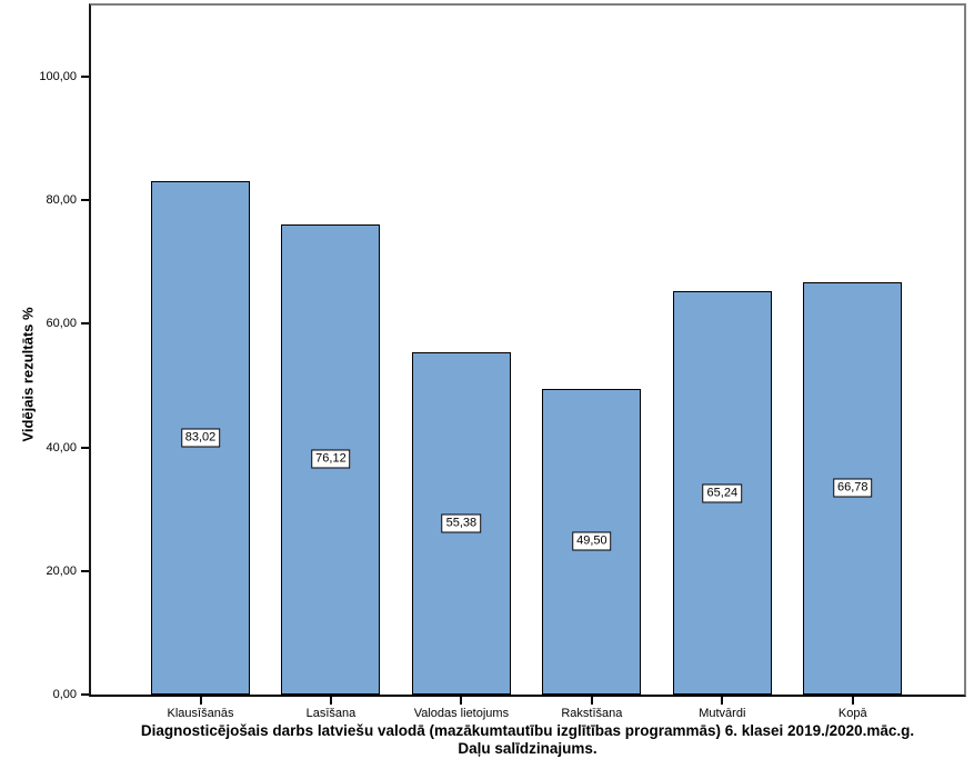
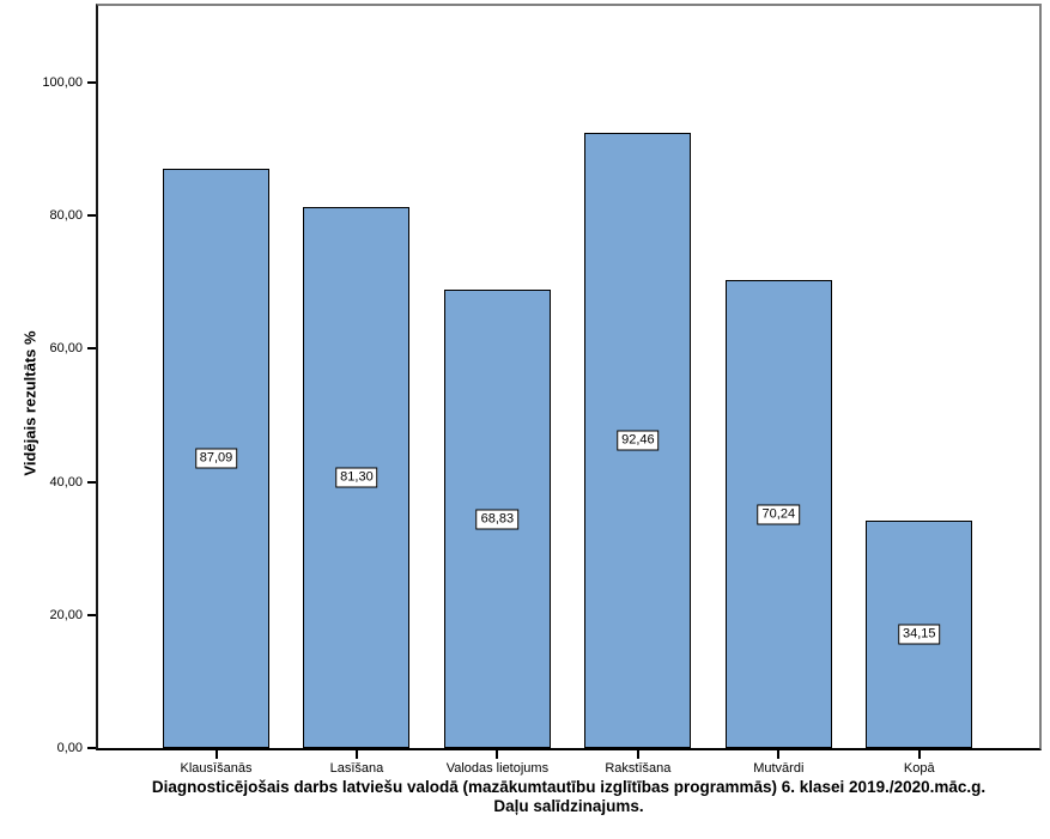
Klausīšanās: 83,02 -> 87,09
Lasīšana: 76,12 -> 81,30
Valodas lietojums: 55,38 -> 68,83
Rakstīšana: 49,50 -> 92,46
Mutvārdi: 65,24 -> 70,24
Kopā: 66,78 -> 34,15
